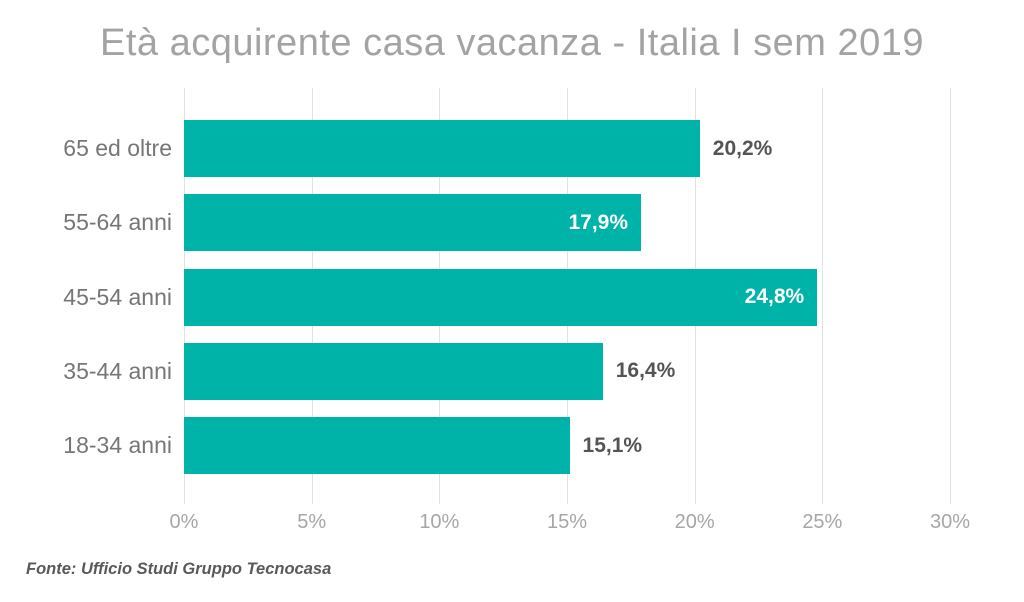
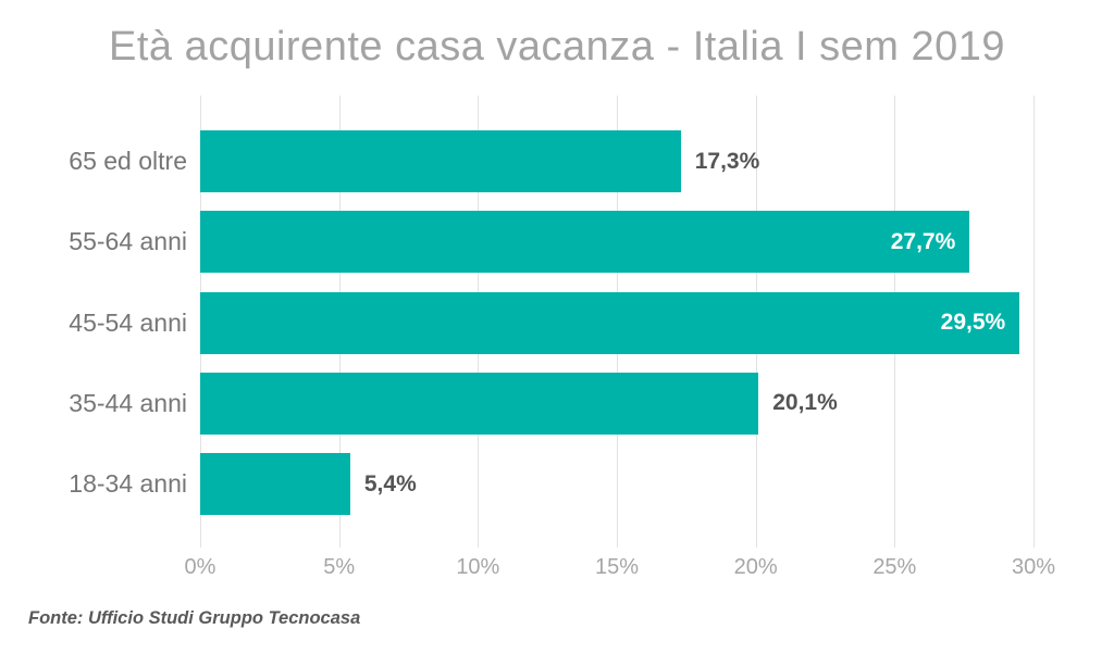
65 ed oltre: 20,2% -> 17,3%
55-64 anni: 17,9% -> 27,7%
45-54 anni: 24,8% -> 29,5%
35-44 anni: 16,4% -> 20,1%
18-34 anni: 15,1% -> 5,4%
